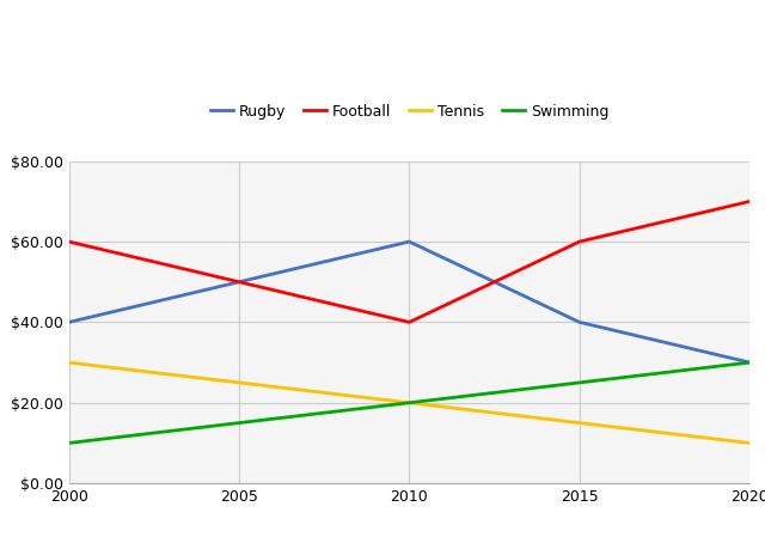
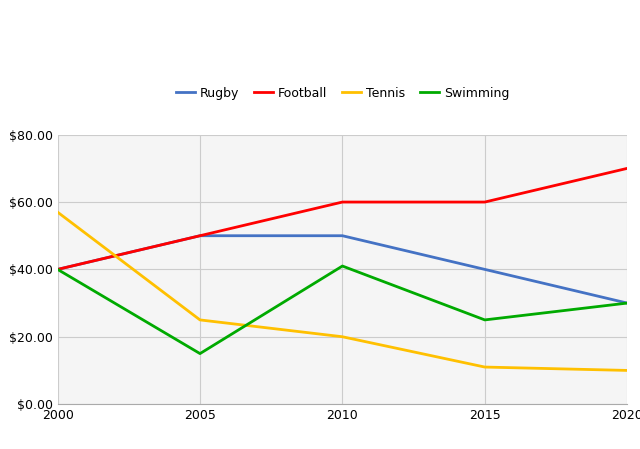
Football/2000: $60 -> $40
Tennis/2000: $30 -> $57
Swimming/2000: $10 -> $40
Rugby/2010: $60 -> $50
Football/2010: $40 -> $60
Swimming/2010: $20 -> $41
Tennis/2015: $15 -> $11
